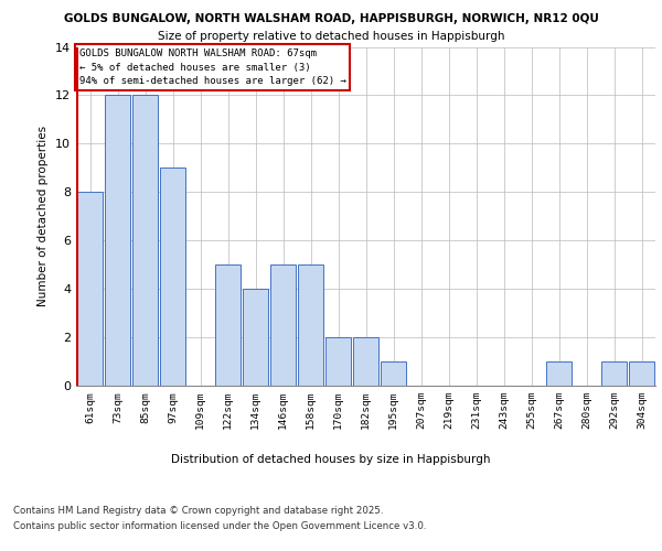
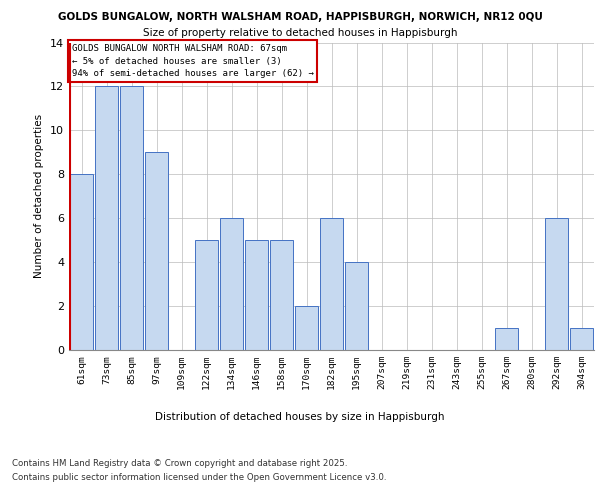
134sqm: 4 -> 6
182sqm: 2 -> 6
195sqm: 1 -> 4
292sqm: 1 -> 6
